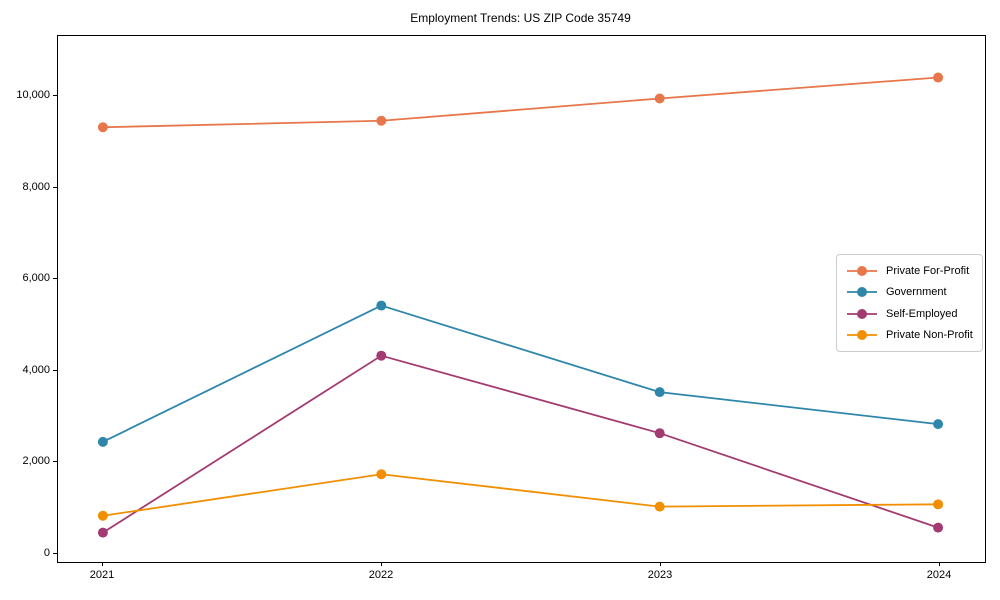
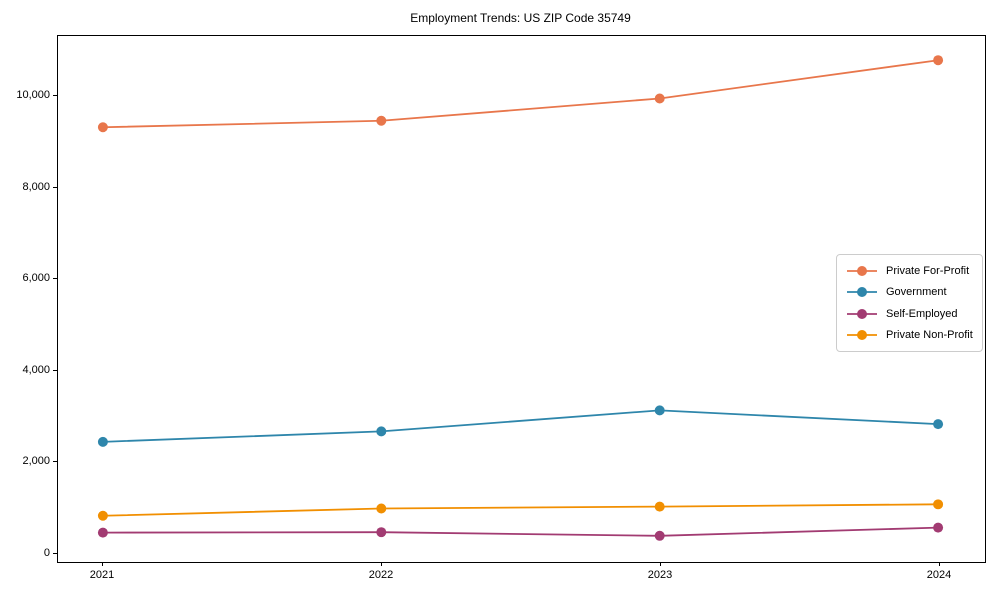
Government/2022: 5400 -> 2600
Self-Employed/2022: 4300 -> 400
Private Non-Profit/2022: 1700 -> 1000
Government/2023: 3500 -> 3100
Self-Employed/2023: 2600 -> 400
Private For-Profit/2024: 10400 -> 10800
